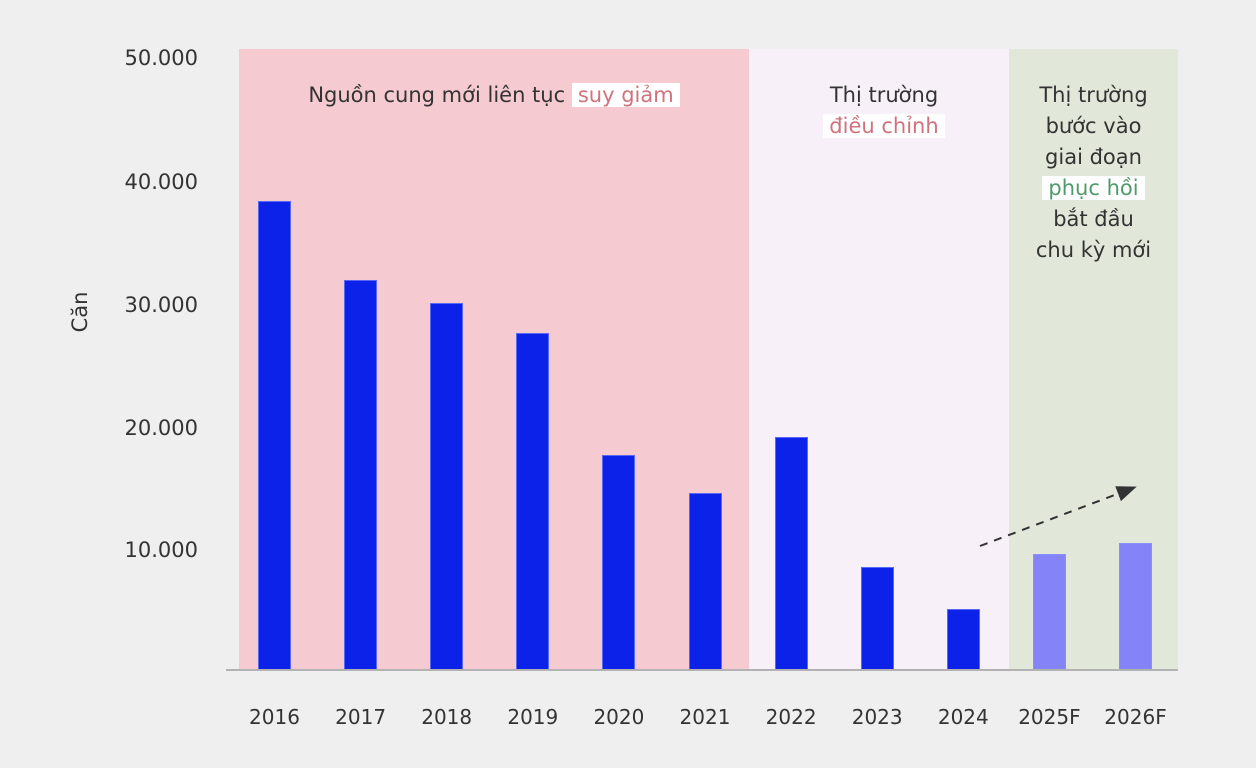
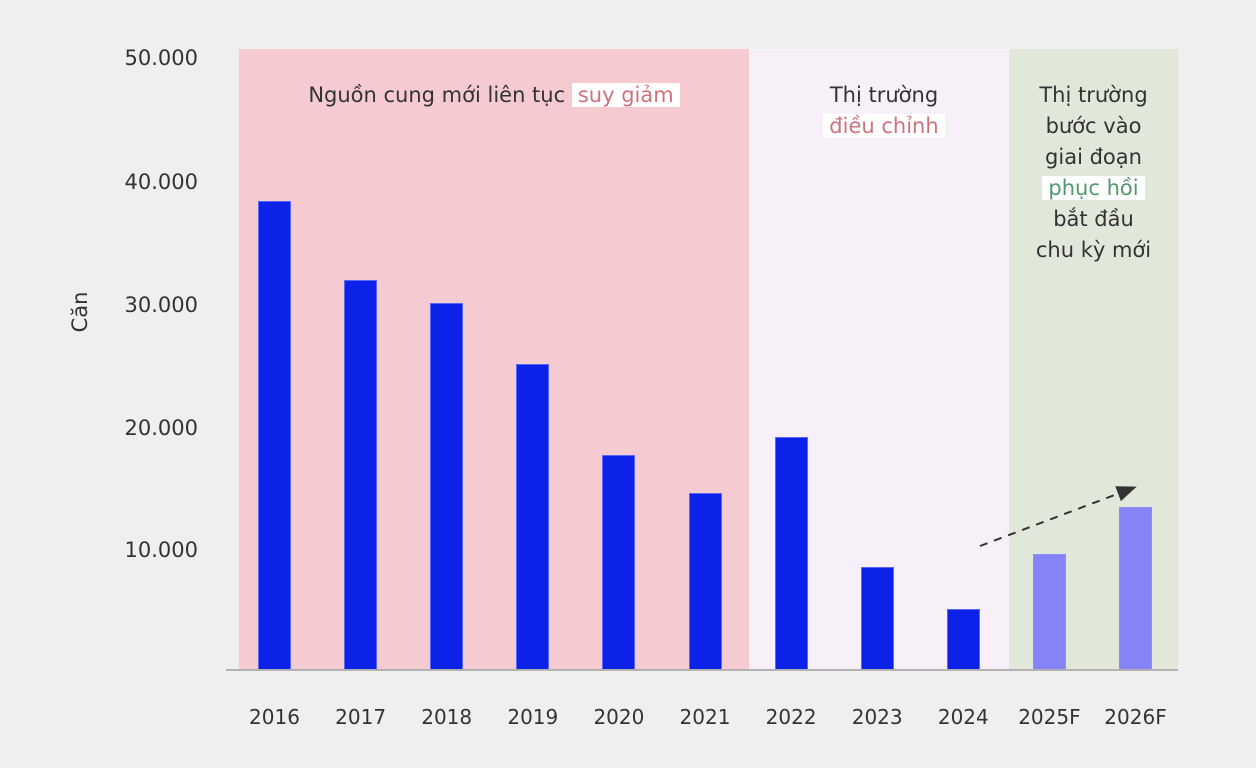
2019: 27500 -> 25000
2026F: 10400 -> 13300
